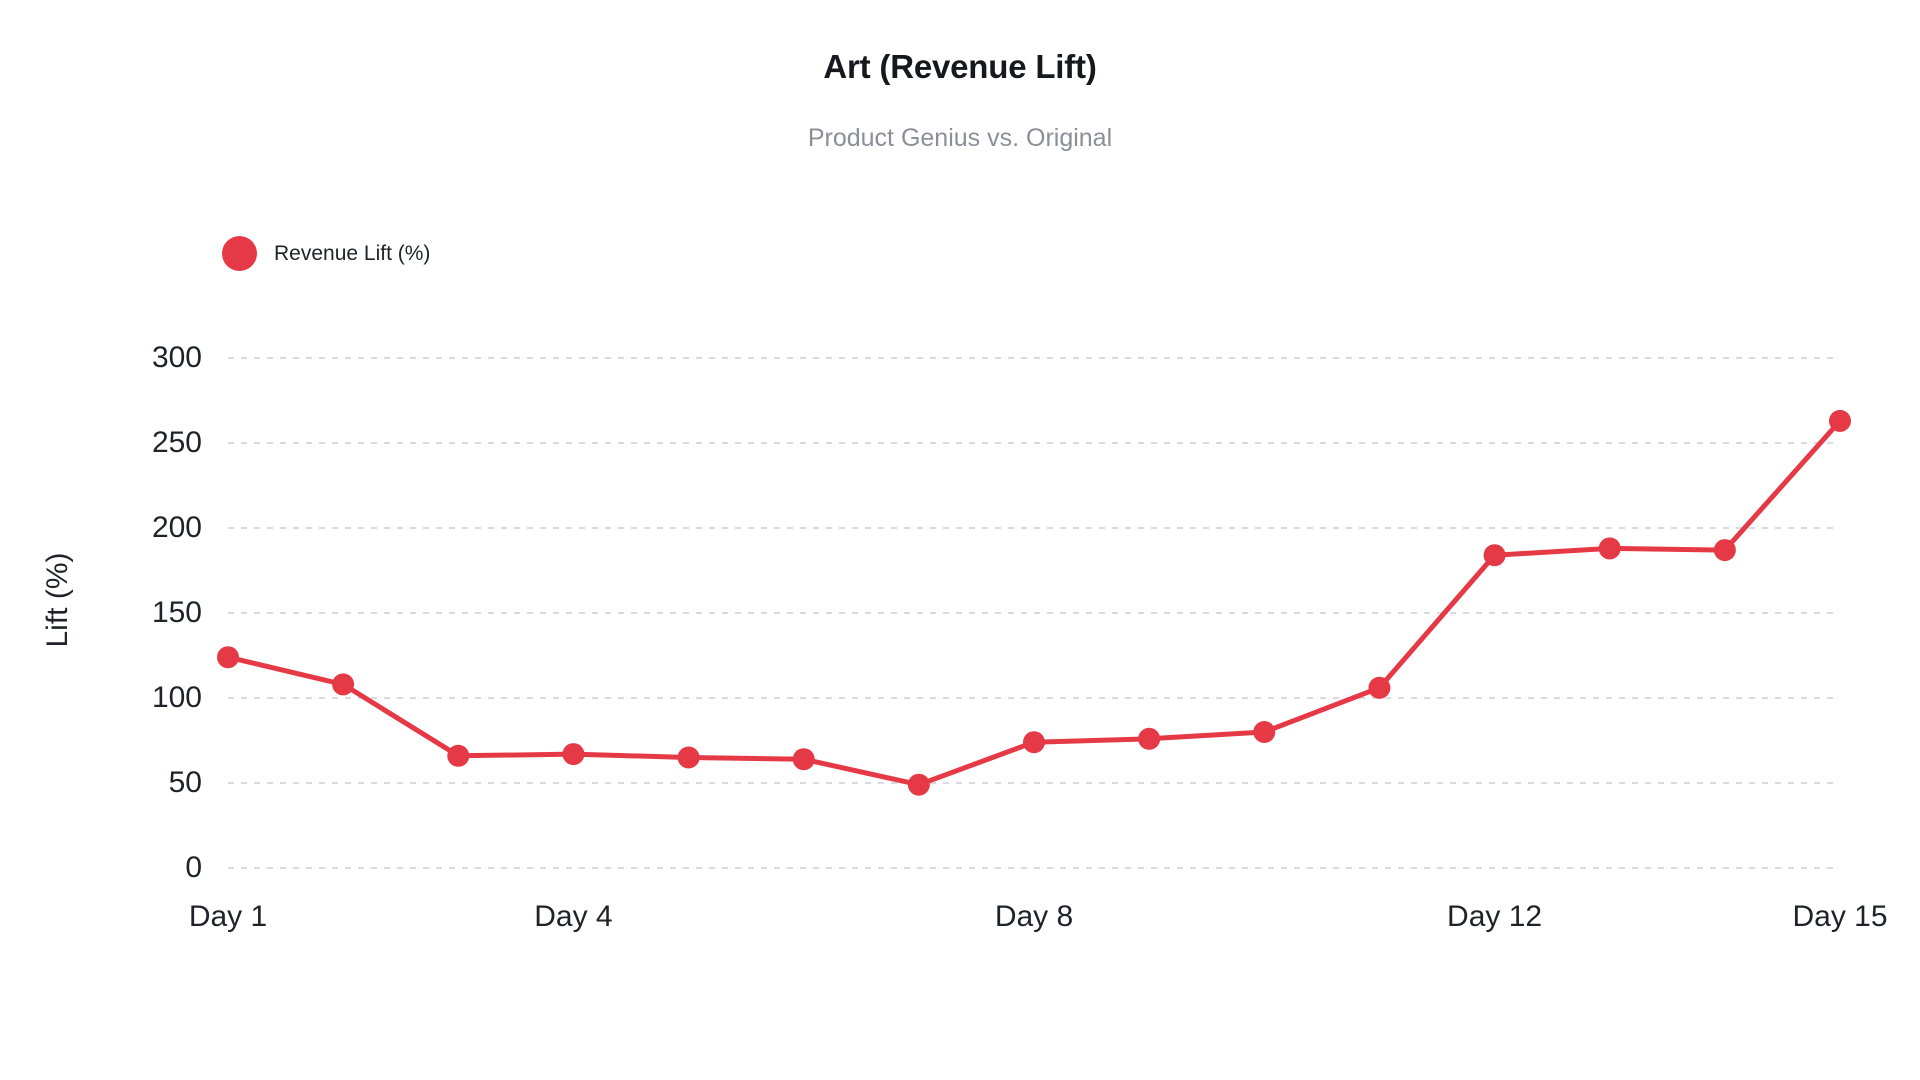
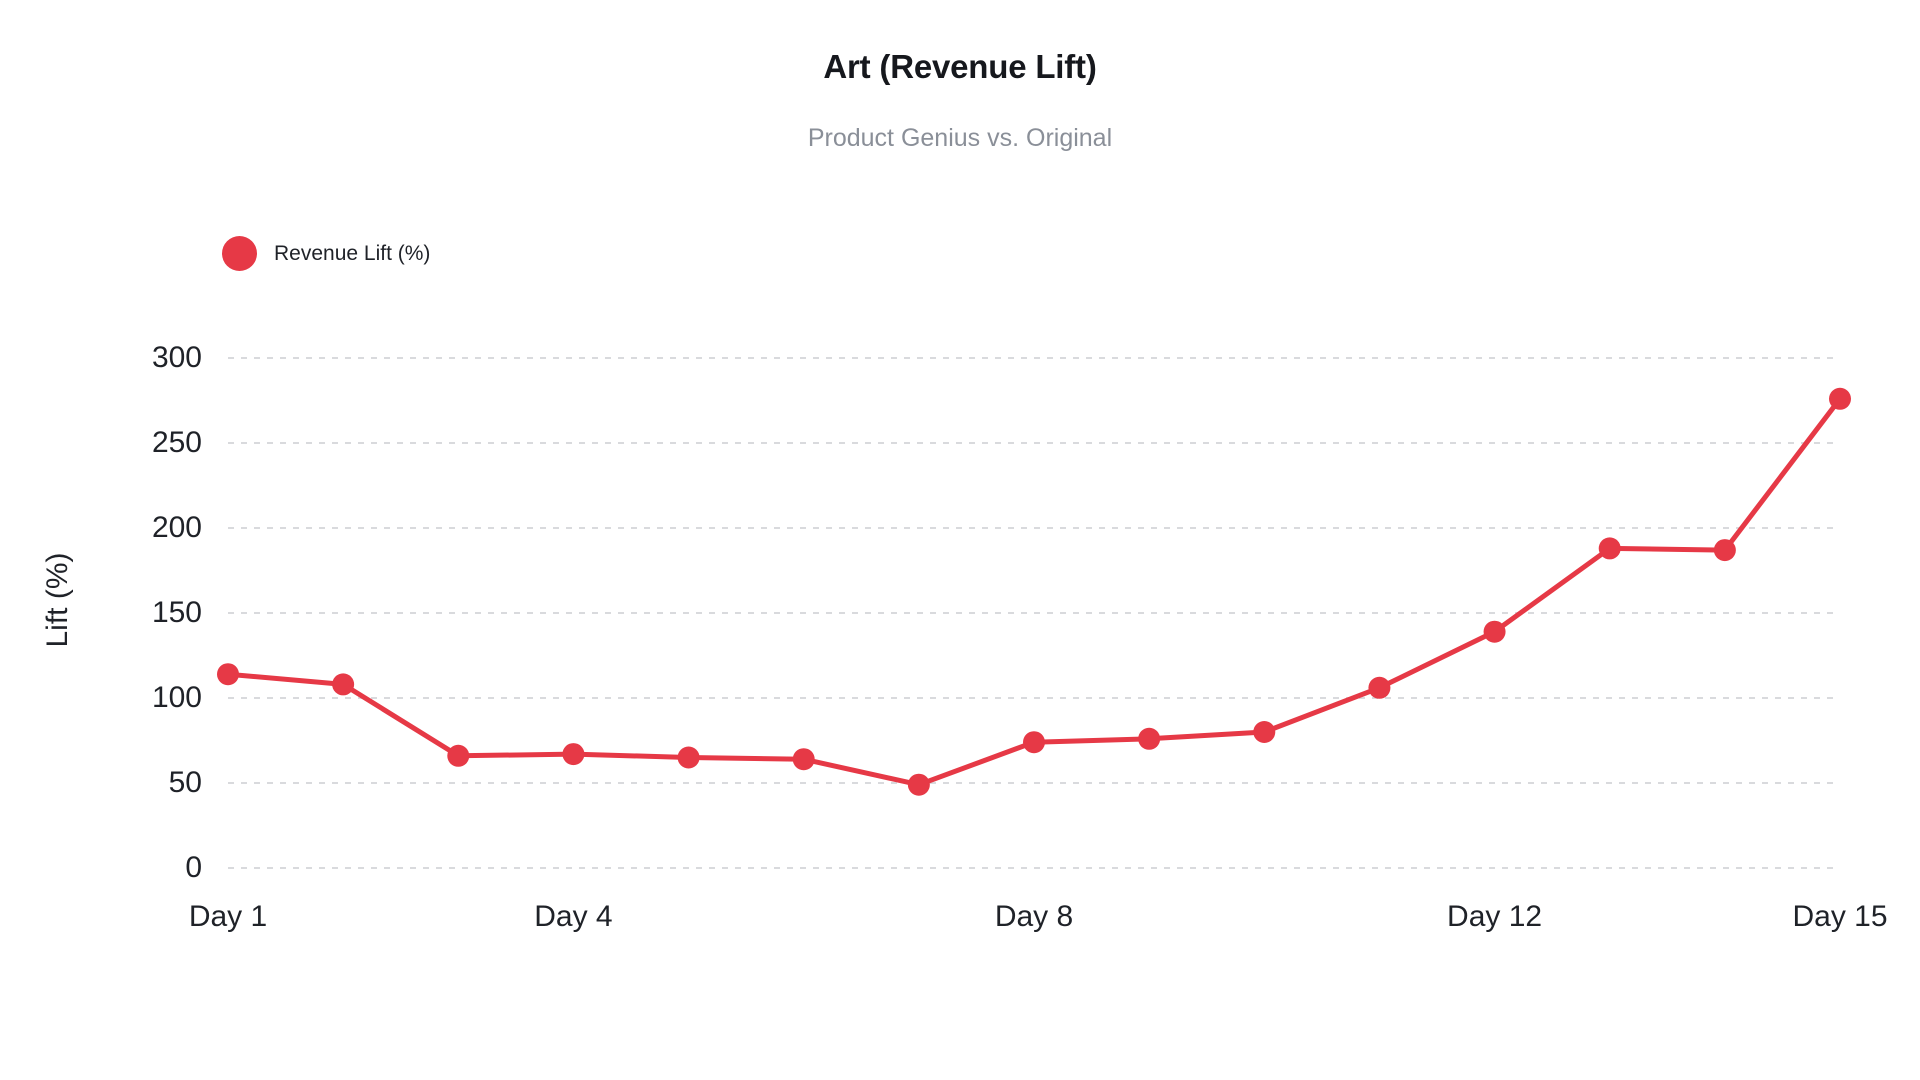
Day 1: 124 -> 114
Day 12: 184 -> 139
Day 15: 263 -> 276
